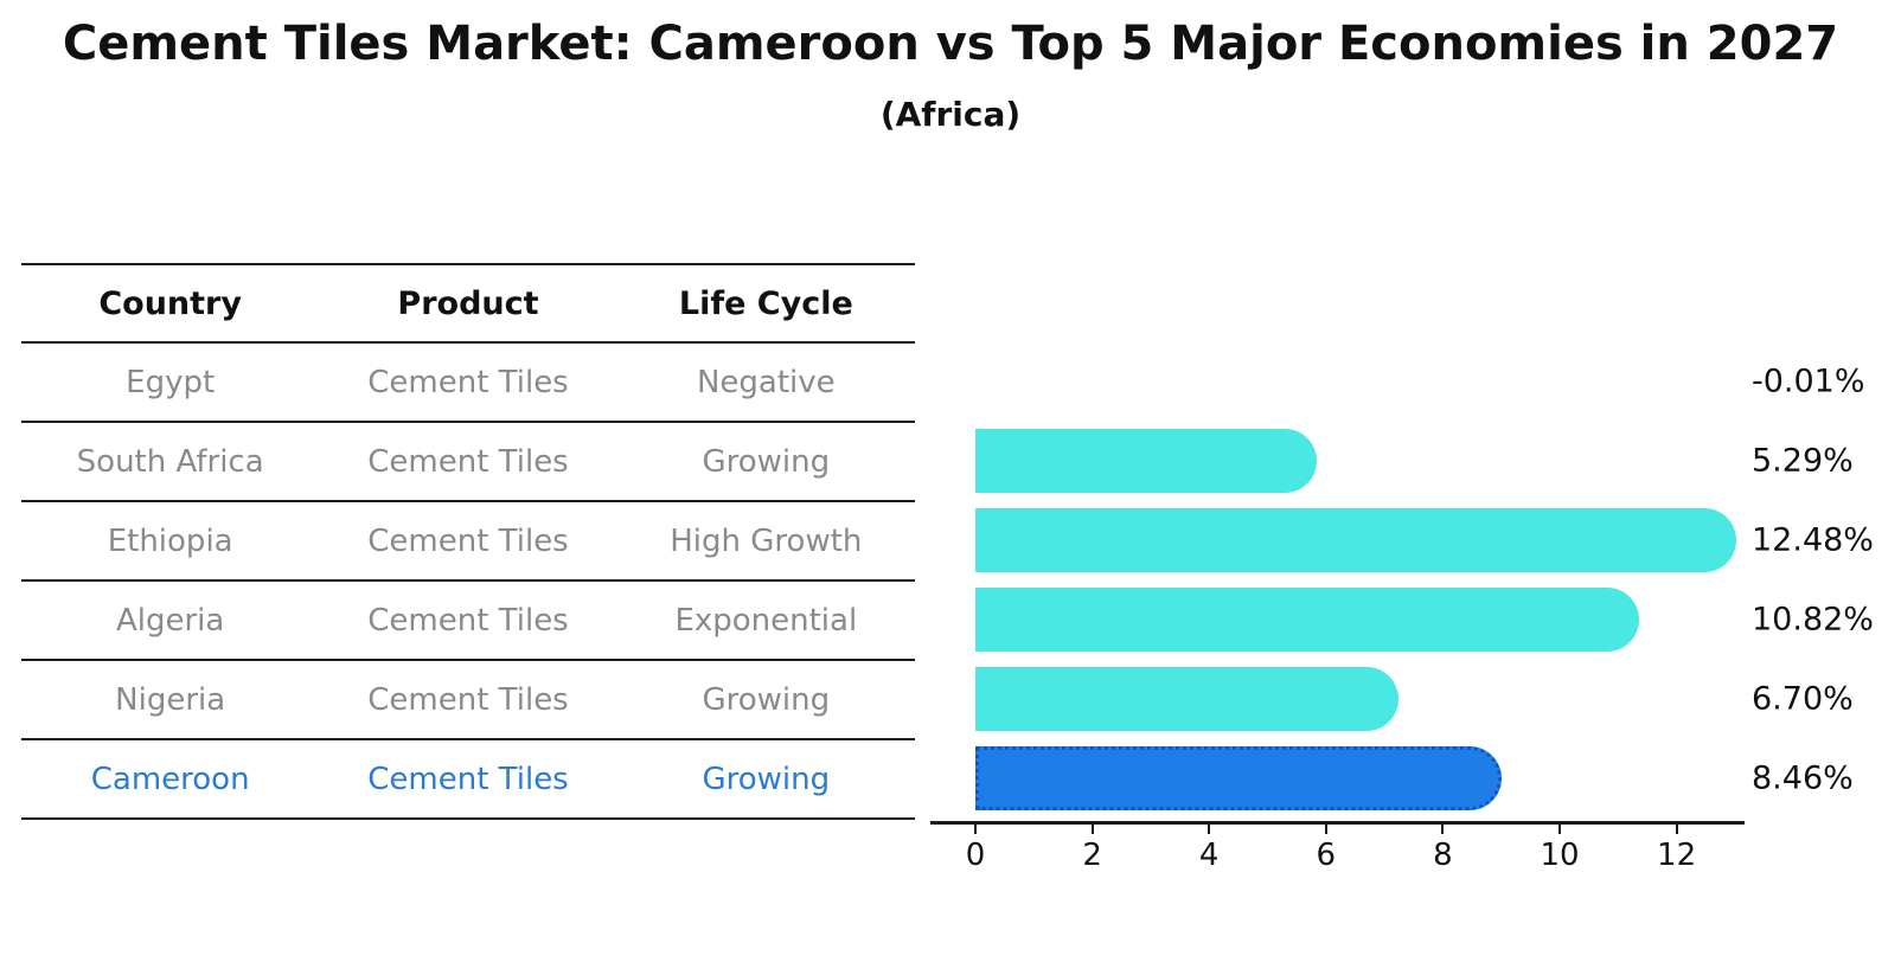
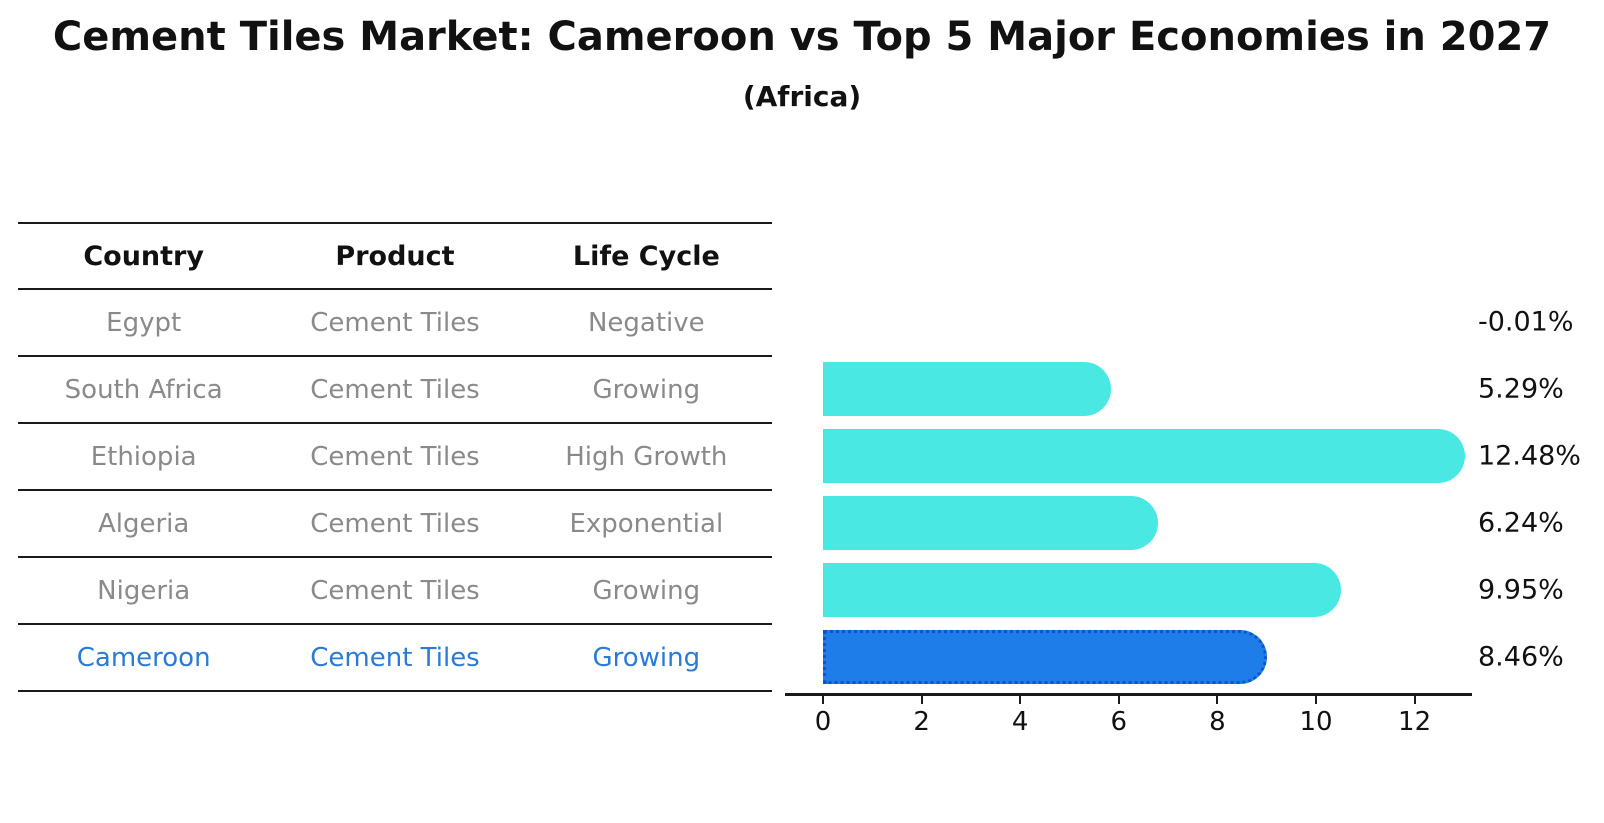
Algeria: 10.82% -> 6.24%
Nigeria: 6.70% -> 9.95%
